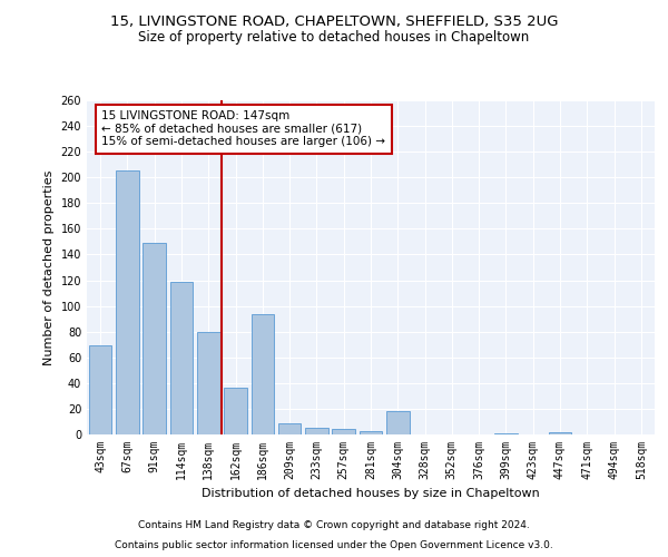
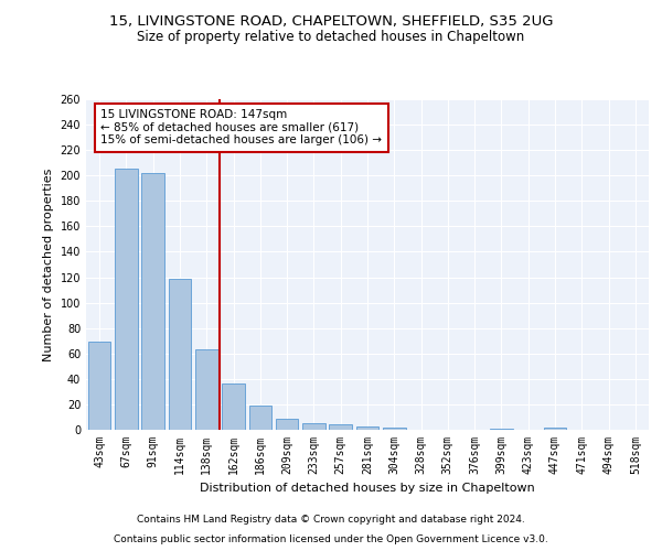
91sqm: 149 -> 202
138sqm: 80 -> 63
186sqm: 94 -> 19
304sqm: 18 -> 2
